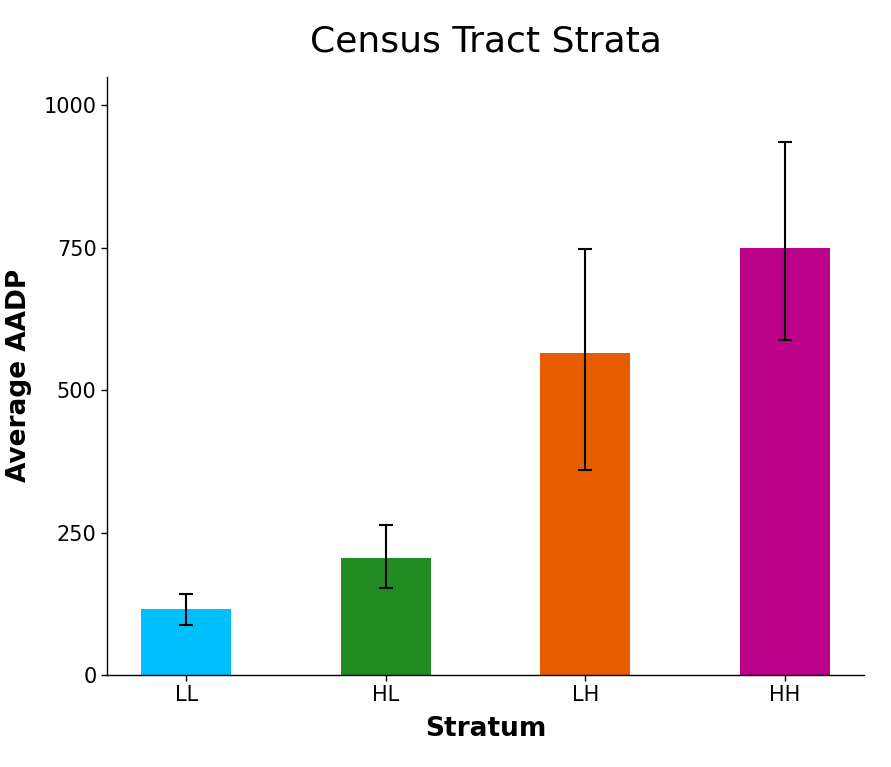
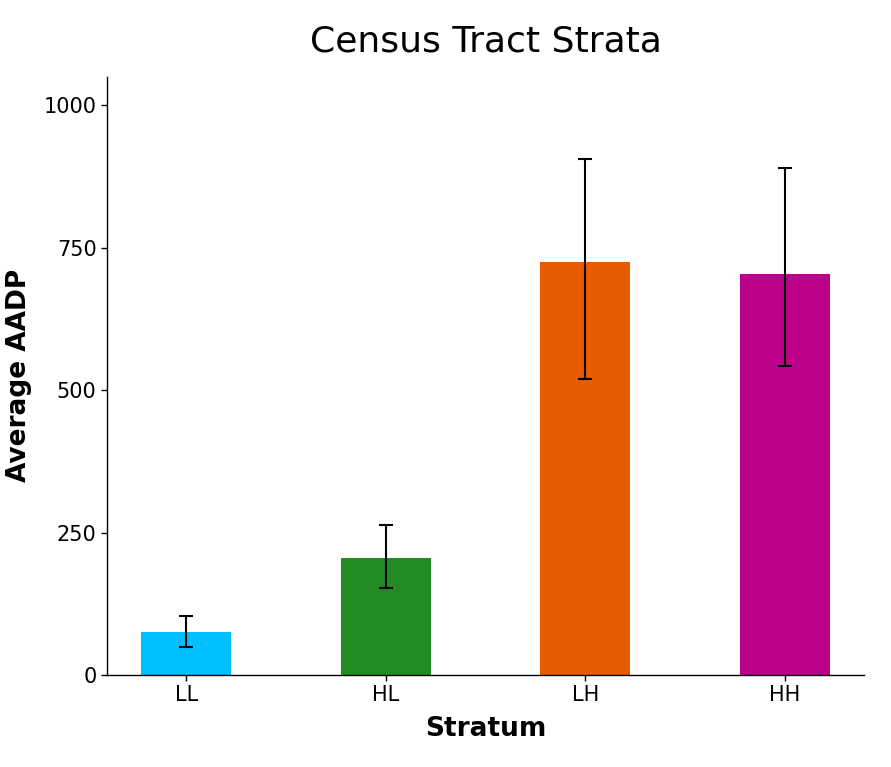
LL: 115 -> 76
LH: 565 -> 724
HH: 750 -> 704
